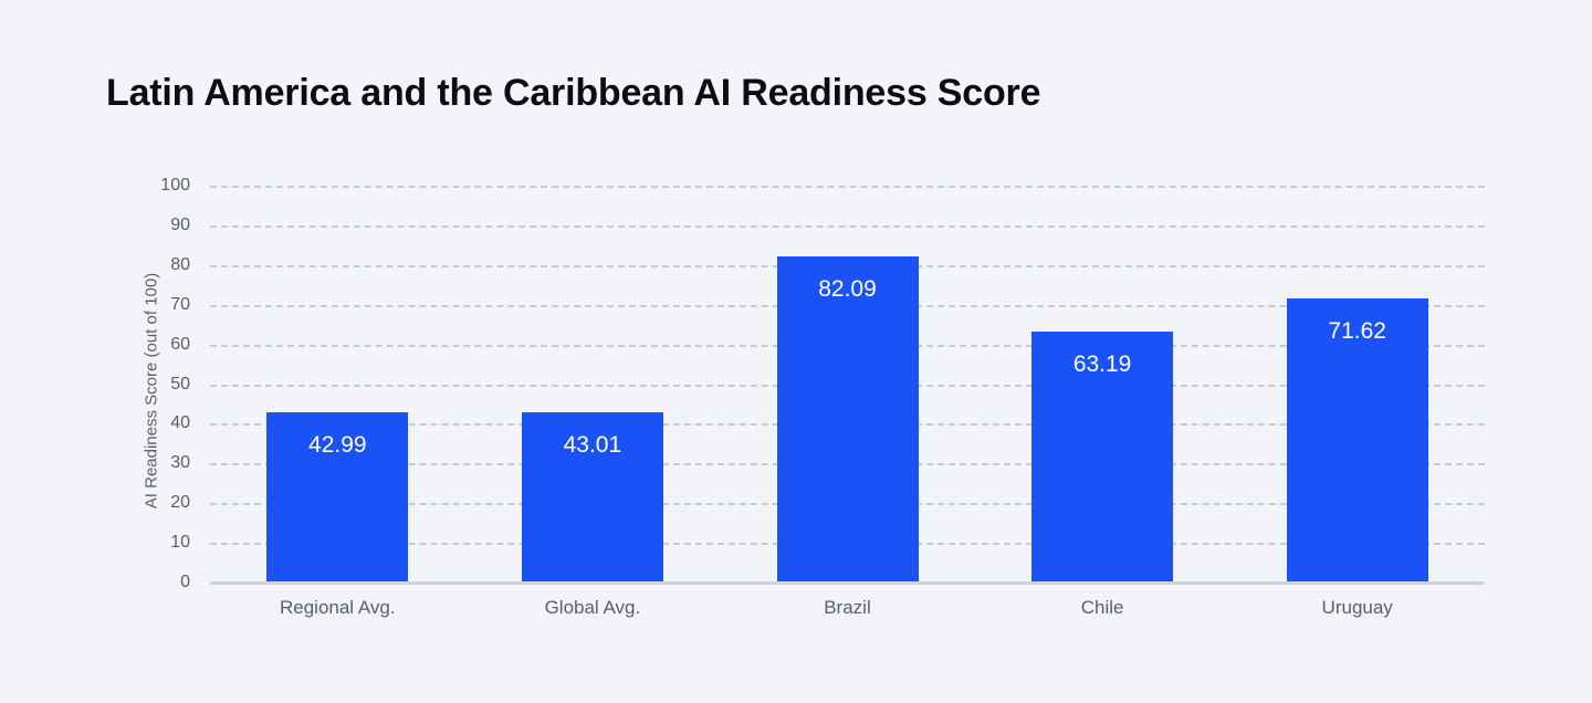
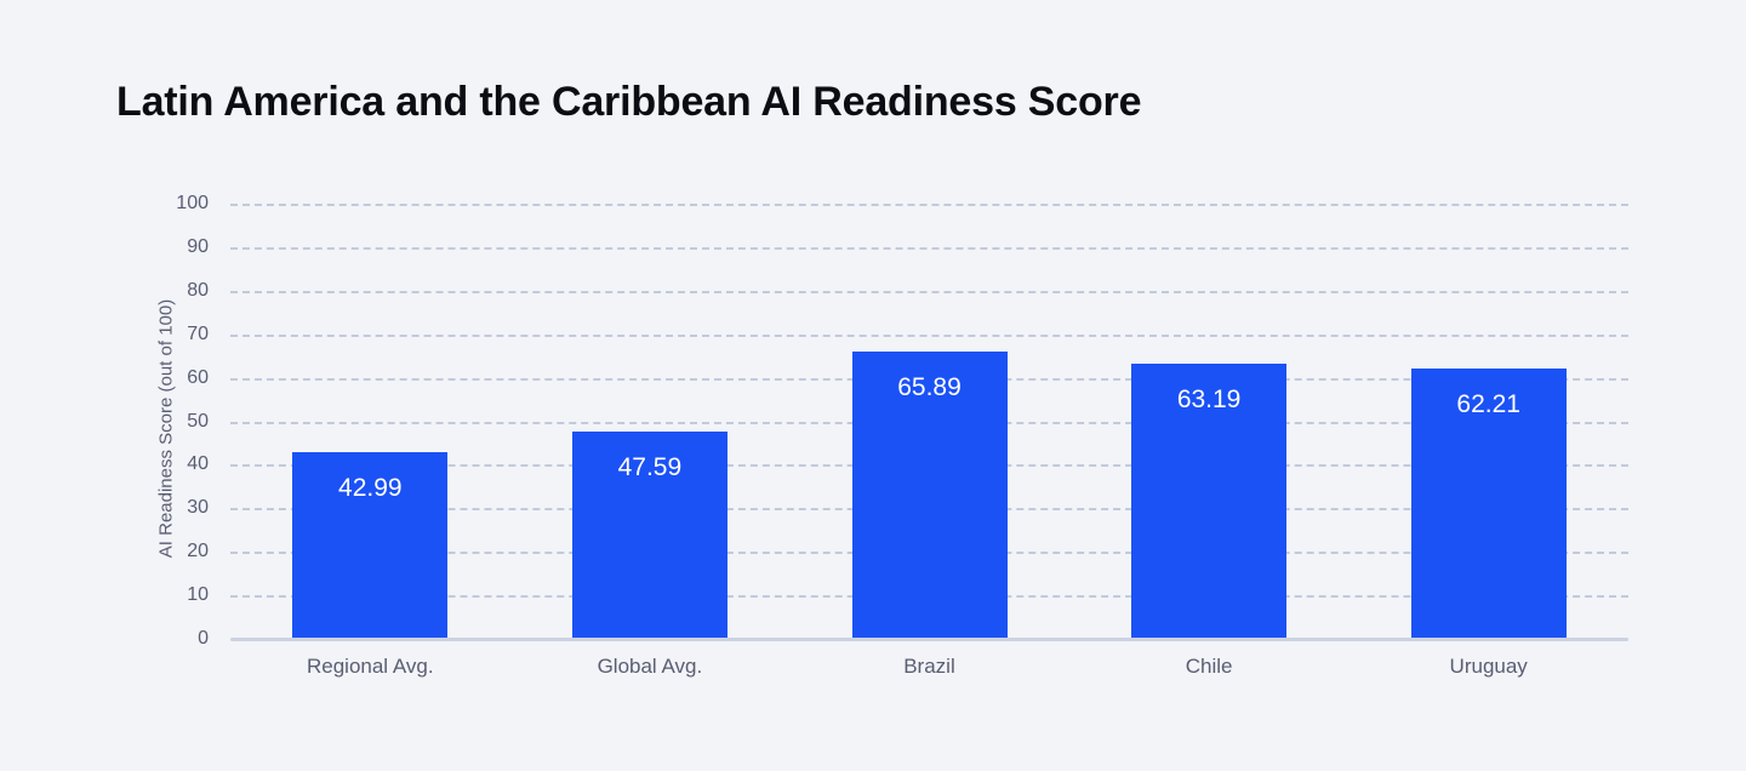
Global Avg.: 43.01 -> 47.59
Brazil: 82.09 -> 65.89
Uruguay: 71.62 -> 62.21
